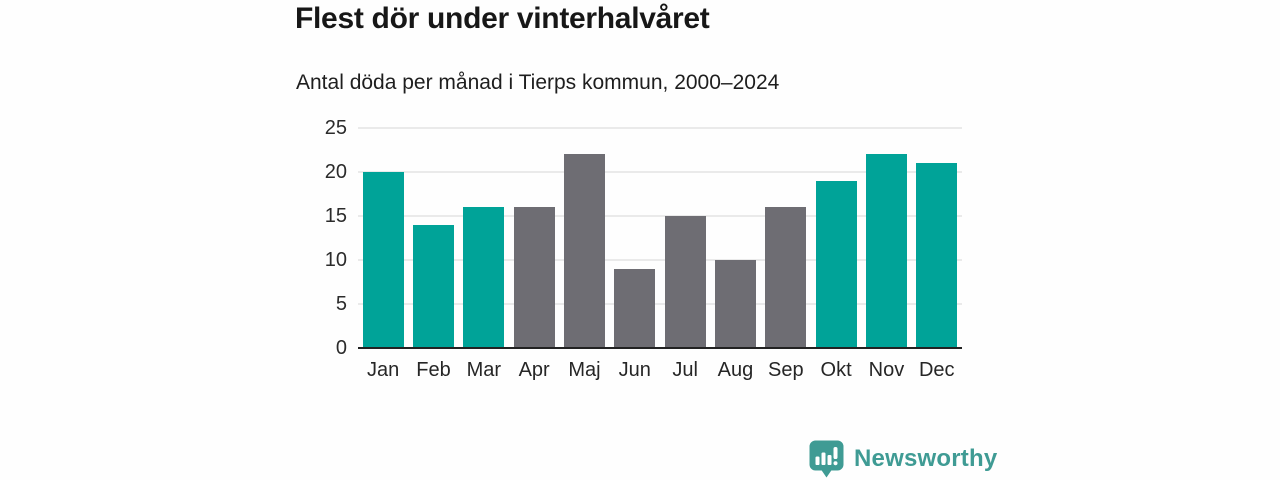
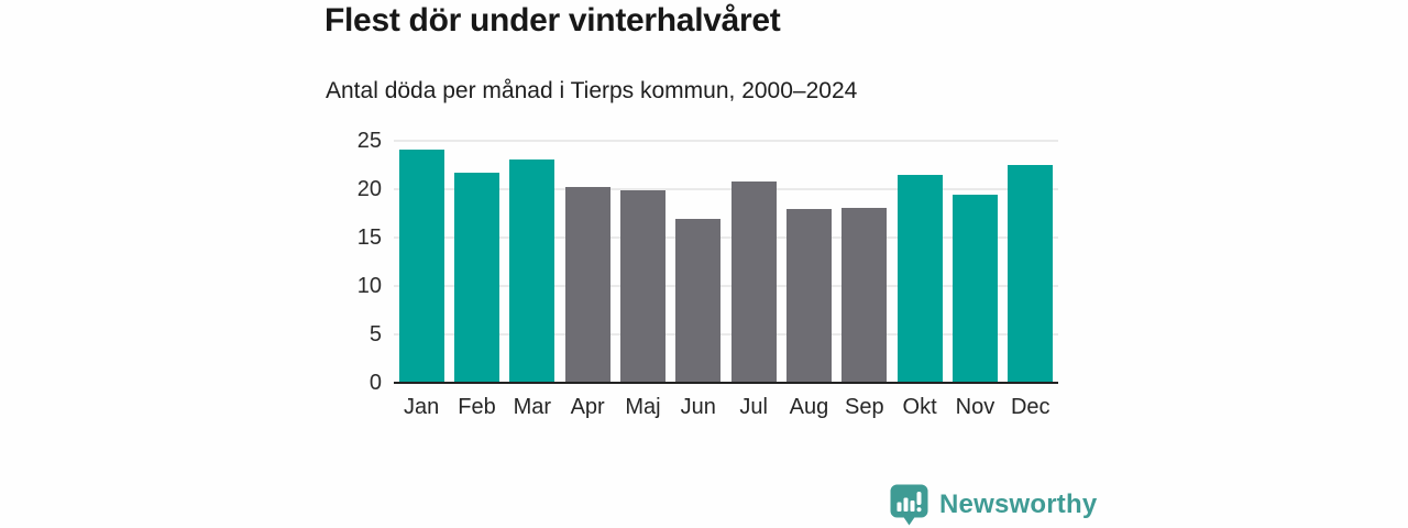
Jan: 20 -> 24
Feb: 14 -> 22
Mar: 16 -> 23
Apr: 16 -> 20
Maj: 22 -> 20
Jun: 9 -> 17
Jul: 15 -> 21
Aug: 10 -> 18
Sep: 16 -> 18
Okt: 19 -> 22
Nov: 22 -> 19
Dec: 21 -> 22
